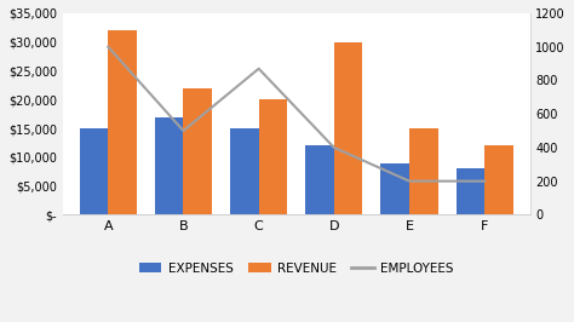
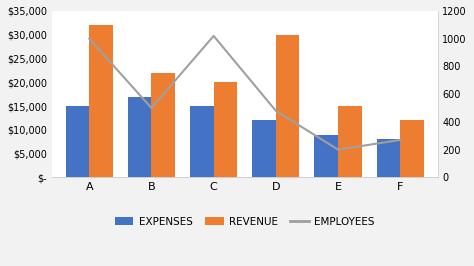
EMPLOYEES/C: 870 -> 1020
EMPLOYEES/D: 400 -> 480
EMPLOYEES/F: 200 -> 270
